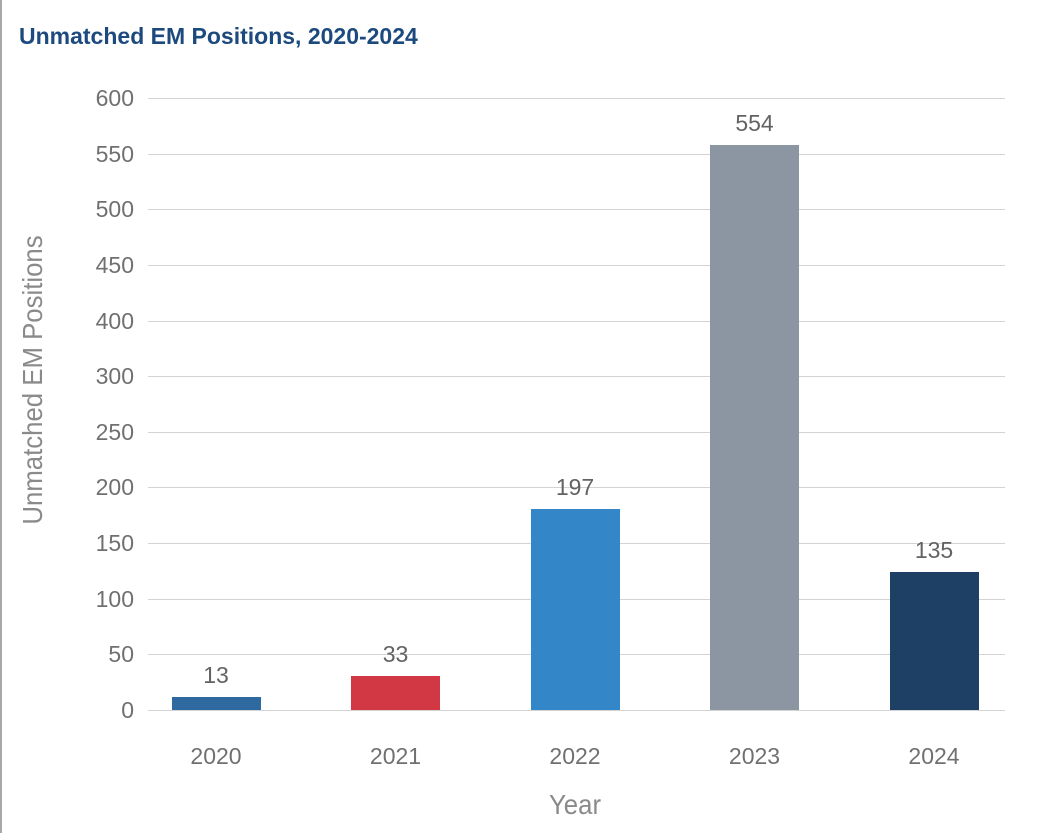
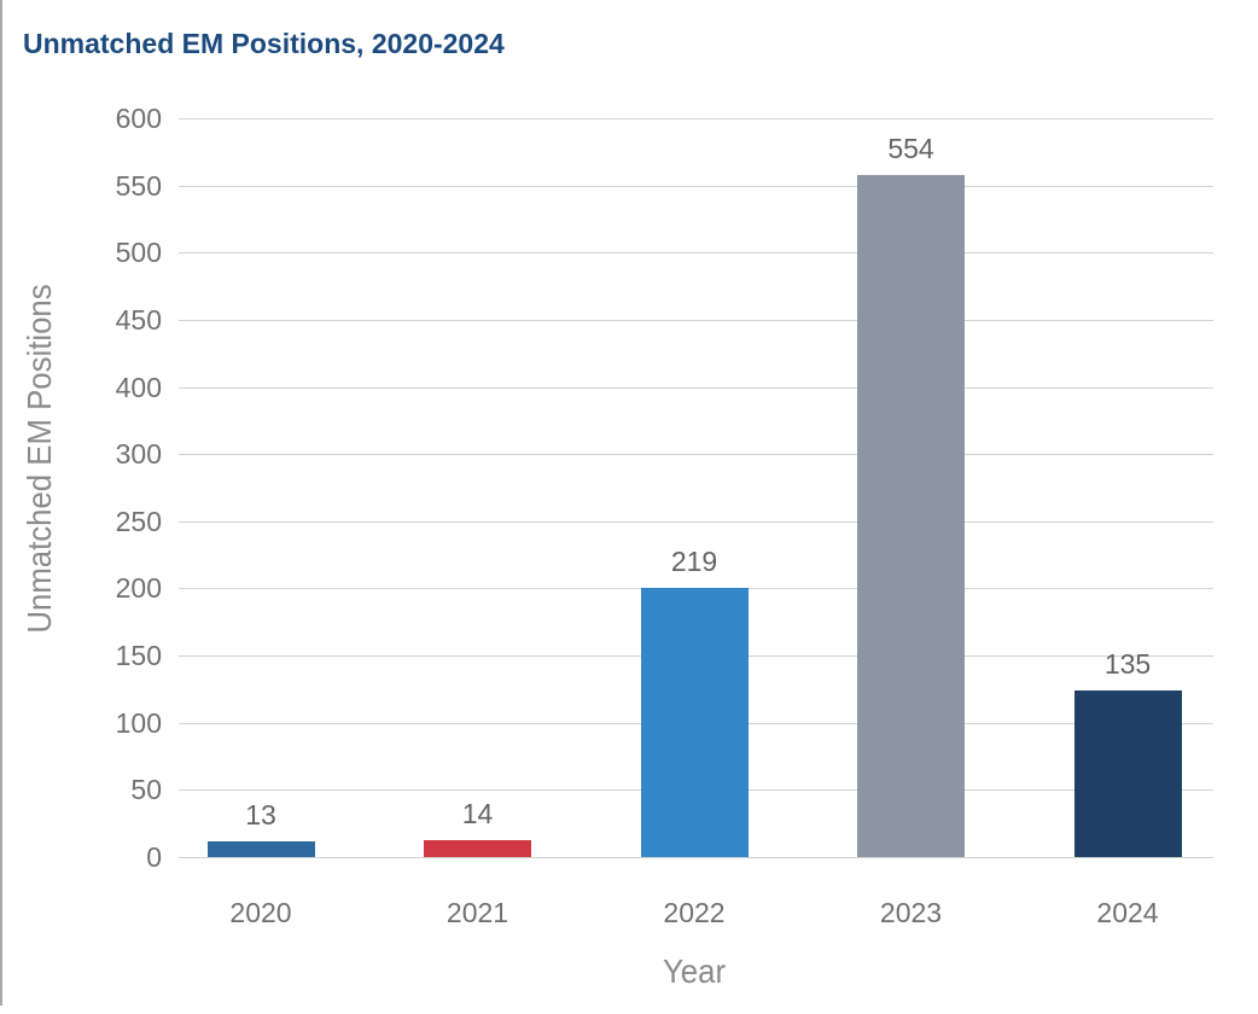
2021: 33 -> 14
2022: 197 -> 219
